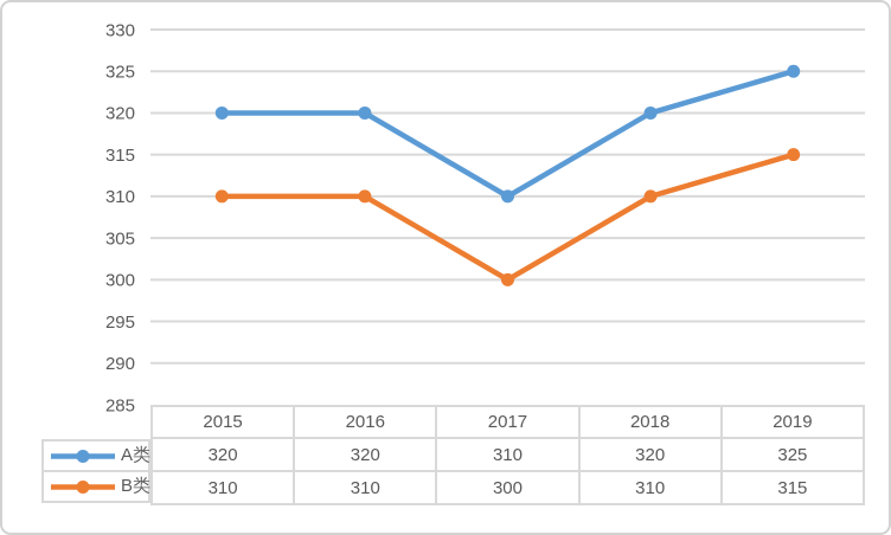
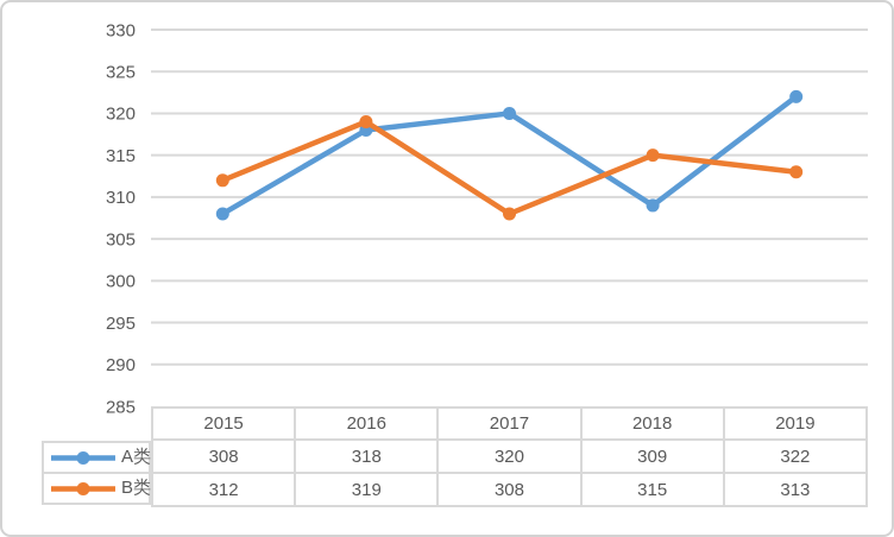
A类/2015: 320 -> 308
B类/2015: 310 -> 312
A类/2016: 320 -> 318
B类/2016: 310 -> 319
A类/2017: 310 -> 320
B类/2017: 300 -> 308
A类/2018: 320 -> 309
B类/2018: 310 -> 315
A类/2019: 325 -> 322
B类/2019: 315 -> 313
